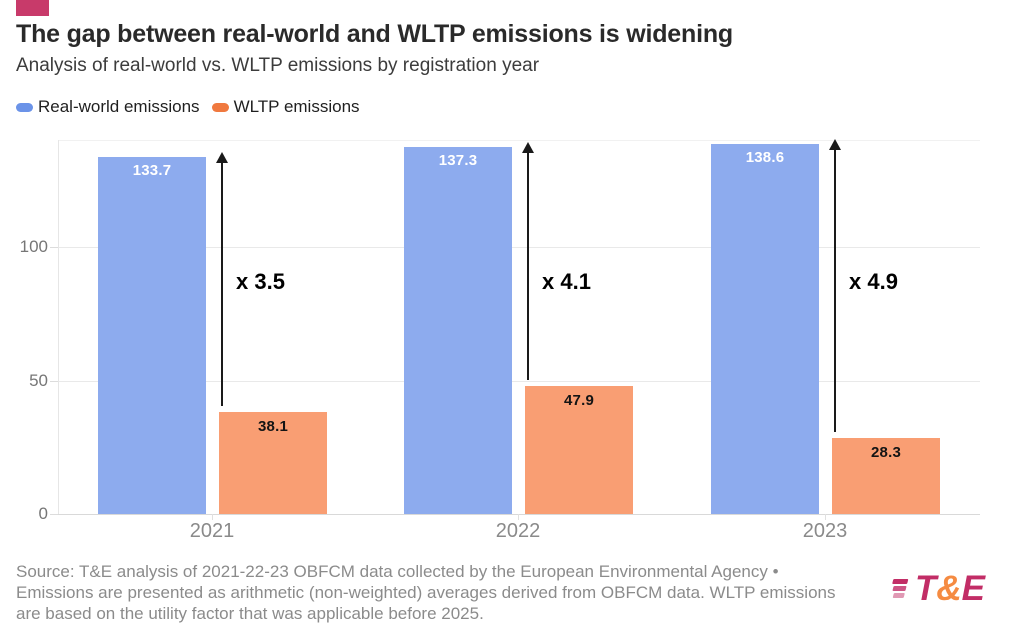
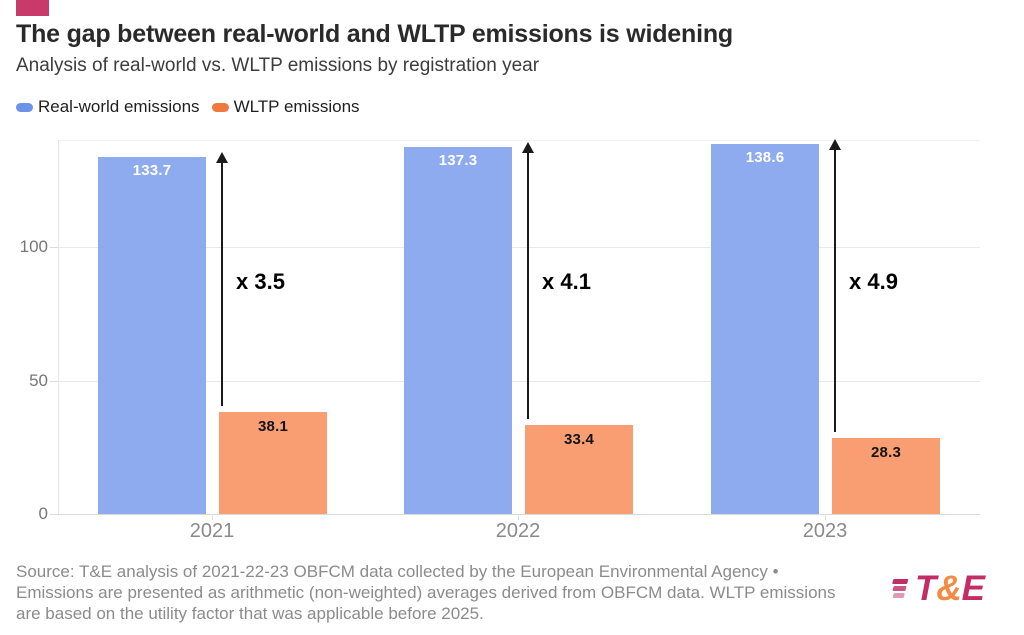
WLTP emissions/2022: 47.9 -> 33.4
